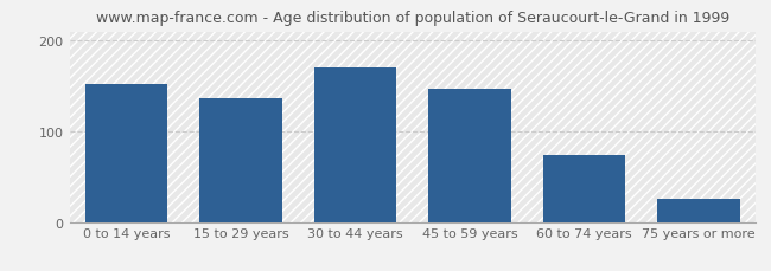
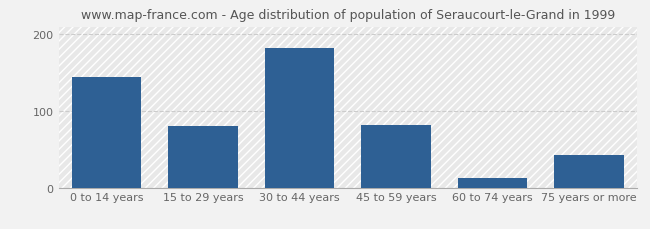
0 to 14 years: 152 -> 144
15 to 29 years: 137 -> 80
30 to 44 years: 170 -> 182
45 to 59 years: 147 -> 82
60 to 74 years: 74 -> 12
75 years or more: 26 -> 42
